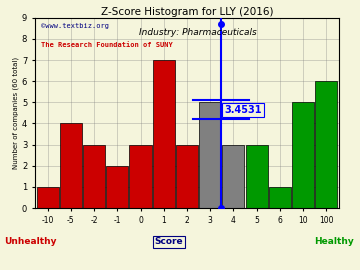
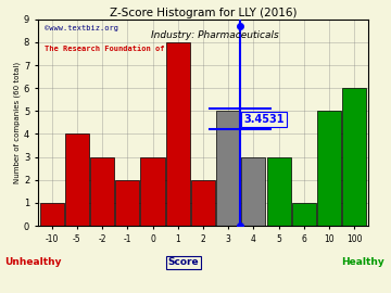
1: 7 -> 8
2: 3 -> 2
